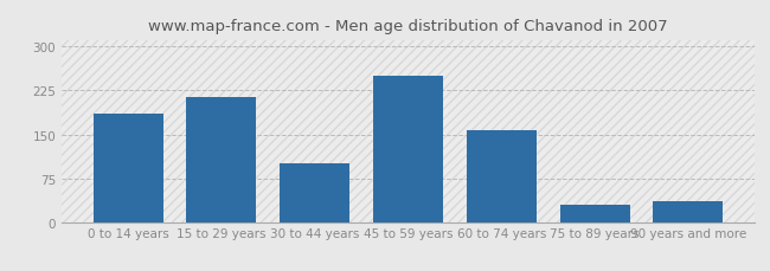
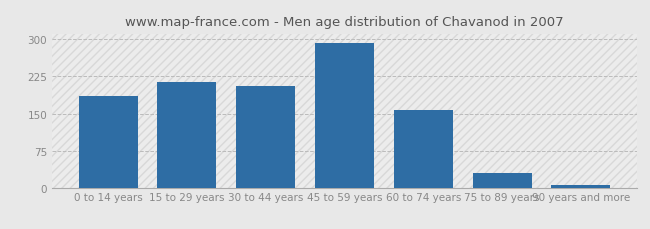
30 to 44 years: 100 -> 205
45 to 59 years: 250 -> 292
90 years and more: 35 -> 5
